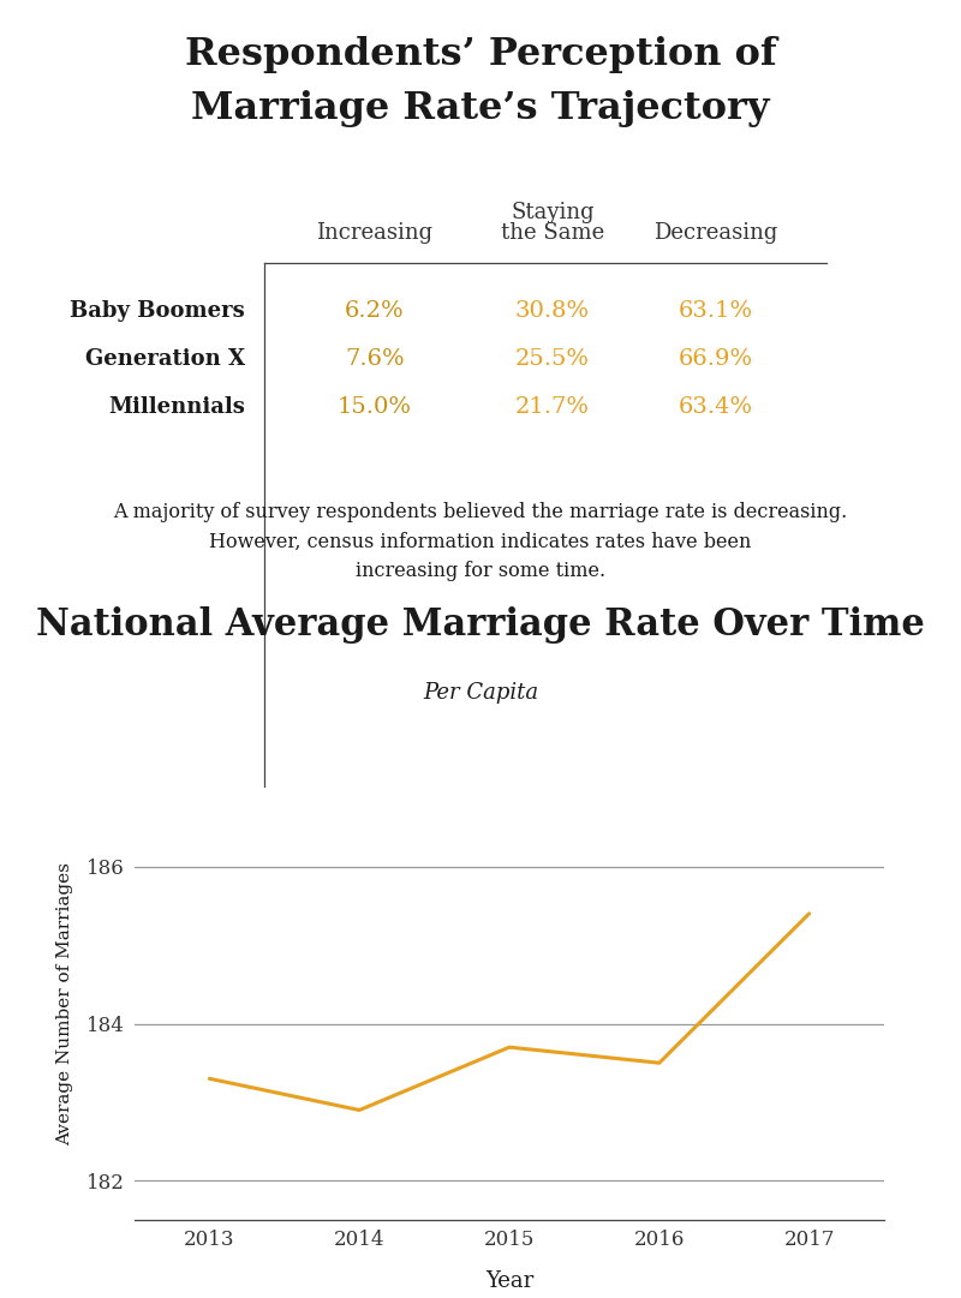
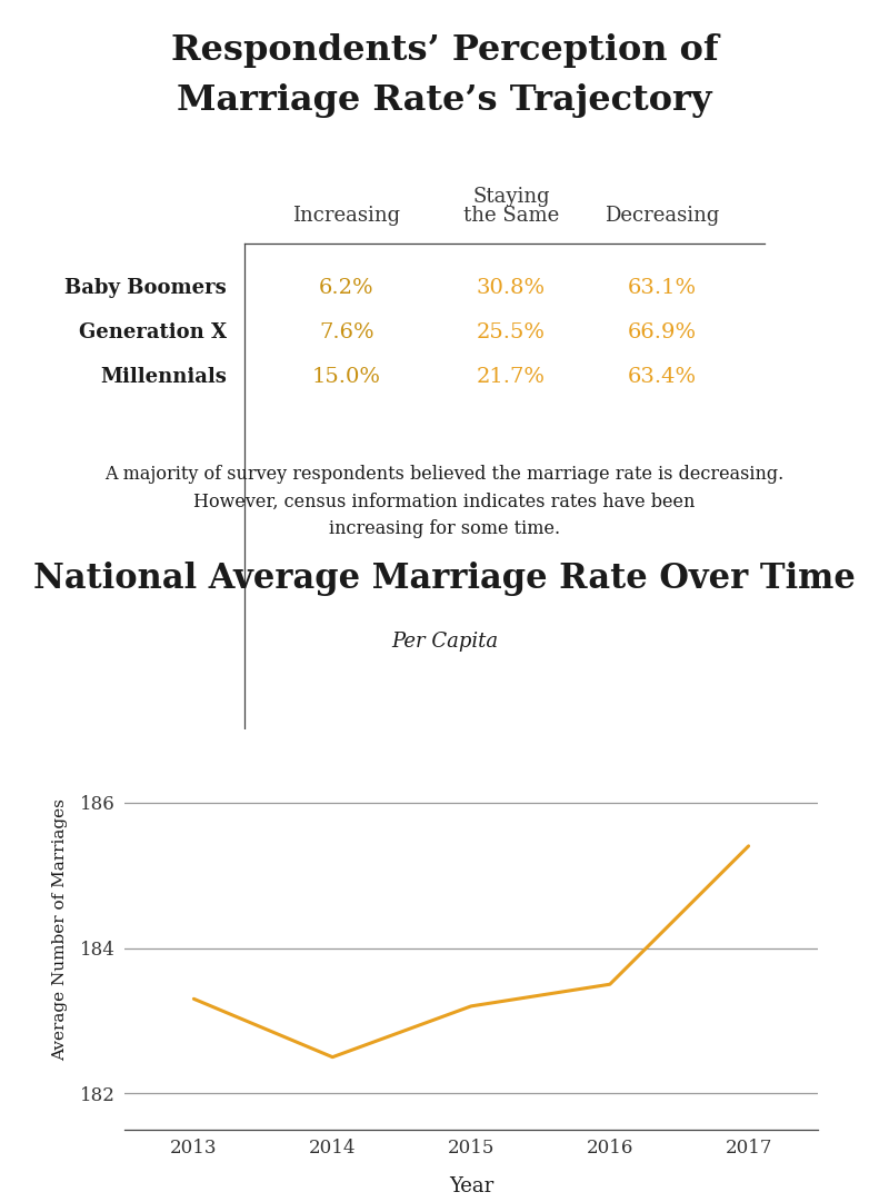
2014: 182.9 -> 182.5
2015: 183.7 -> 183.2
